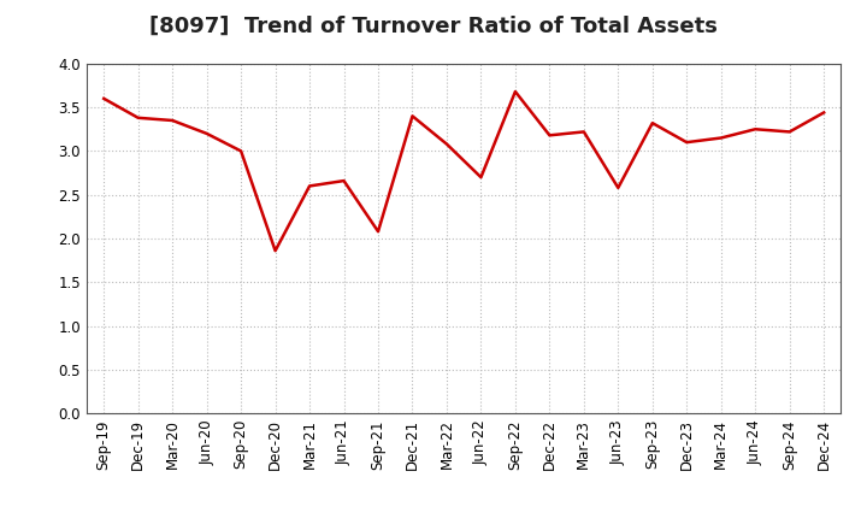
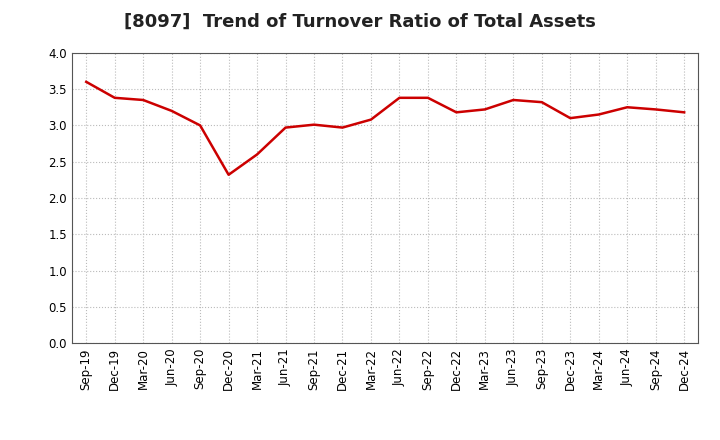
Dec-20: 1.86 -> 2.32
Jun-21: 2.66 -> 2.97
Sep-21: 2.08 -> 3.01
Dec-21: 3.40 -> 2.97
Jun-22: 2.70 -> 3.38
Sep-22: 3.68 -> 3.38
Jun-23: 2.58 -> 3.35
Dec-24: 3.44 -> 3.18
